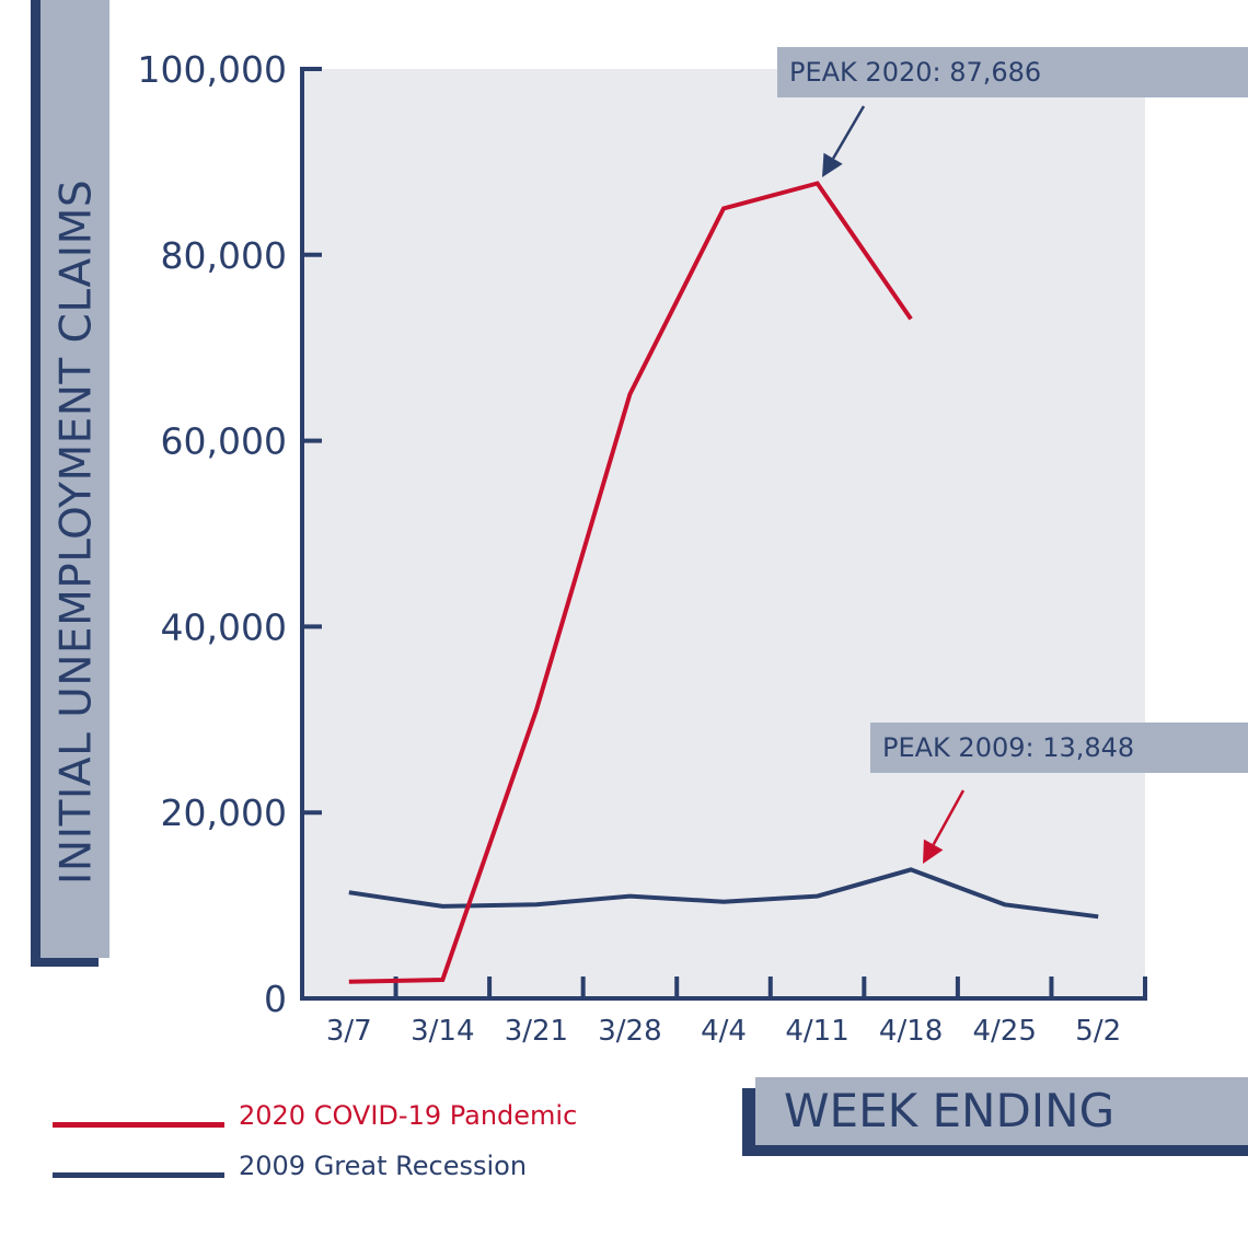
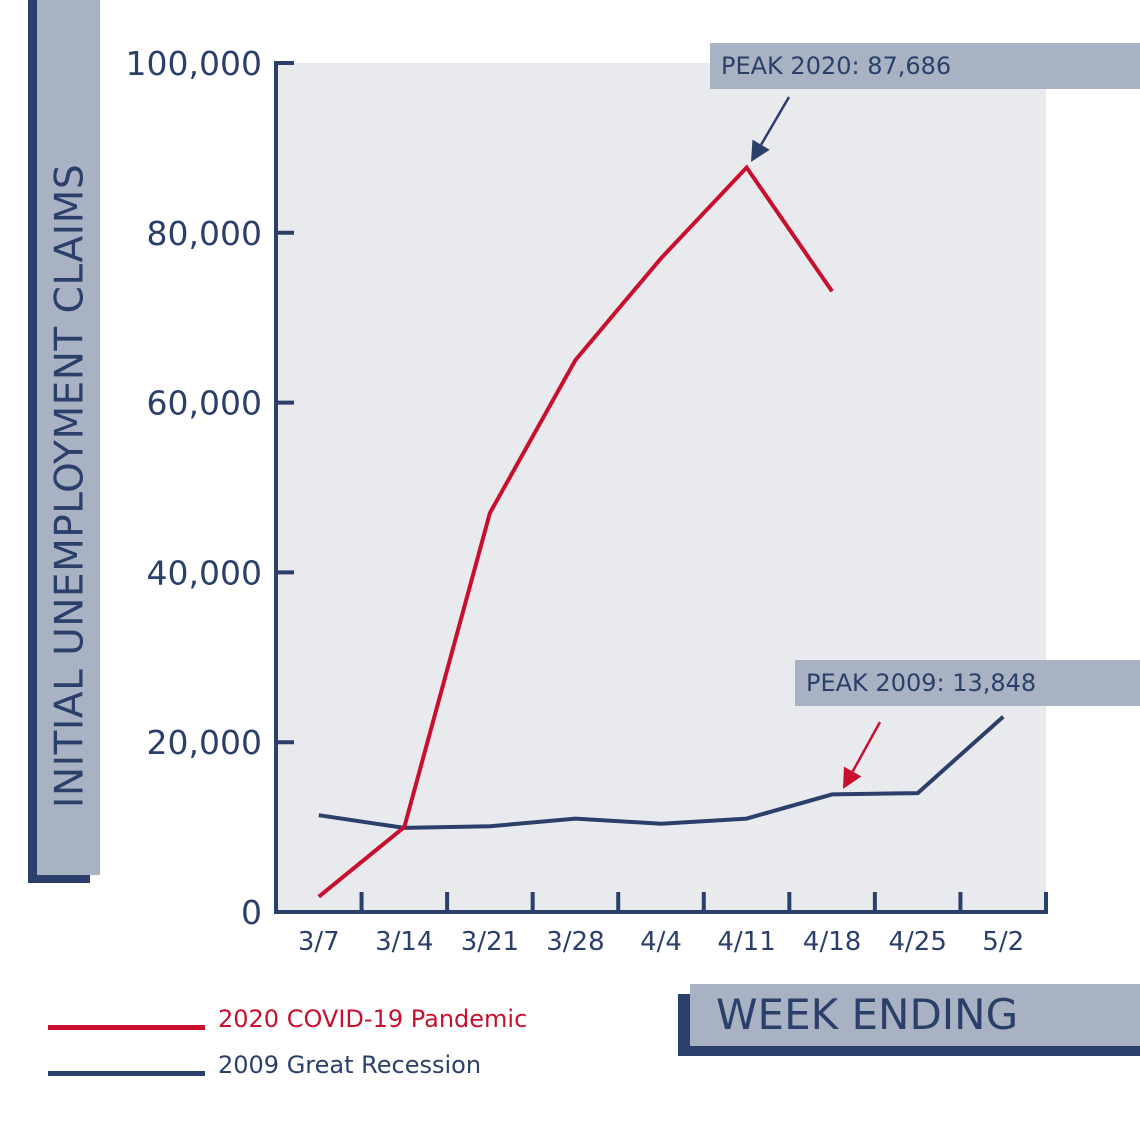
2020 COVID-19 Pandemic/3/14: 2000 -> 10000
2020 COVID-19 Pandemic/3/21: 31000 -> 47000
2020 COVID-19 Pandemic/4/4: 85000 -> 77000
2009 Great Recession/4/25: 10000 -> 14000
2009 Great Recession/5/2: 9000 -> 23000
